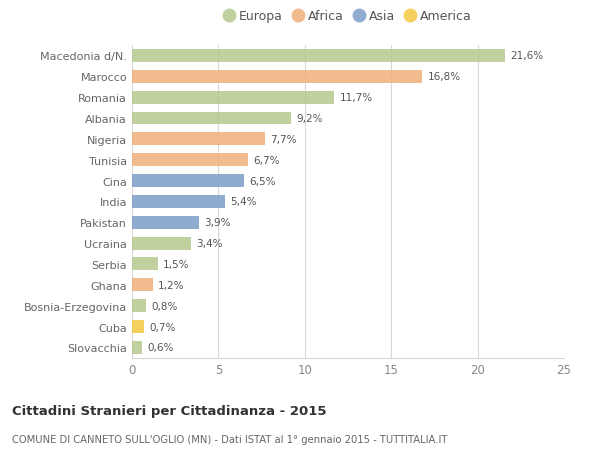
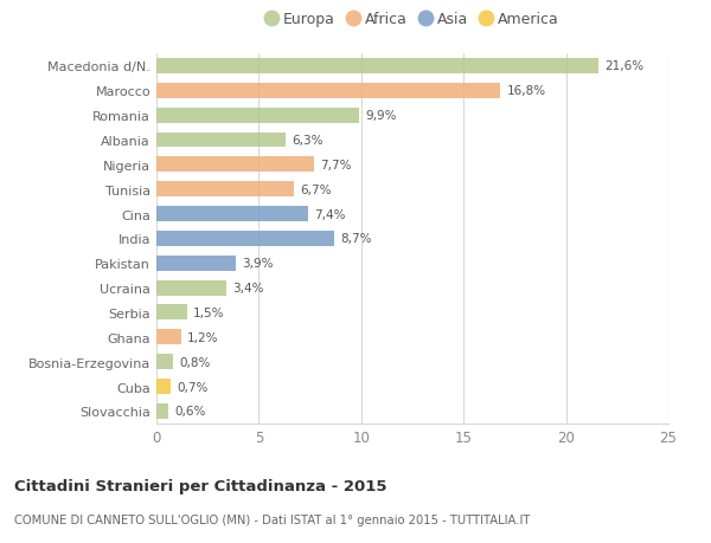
Romania: 11,7% -> 9,9%
Albania: 9,2% -> 6,3%
Cina: 6,5% -> 7,4%
India: 5,4% -> 8,7%
